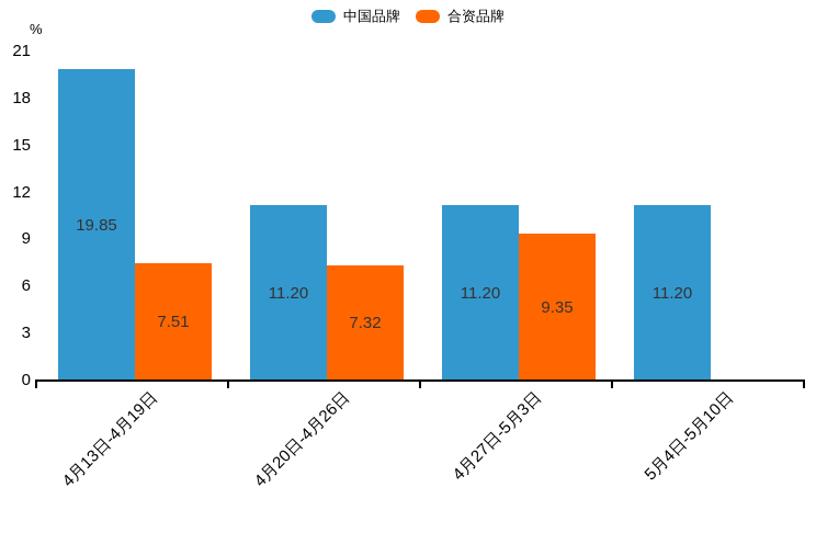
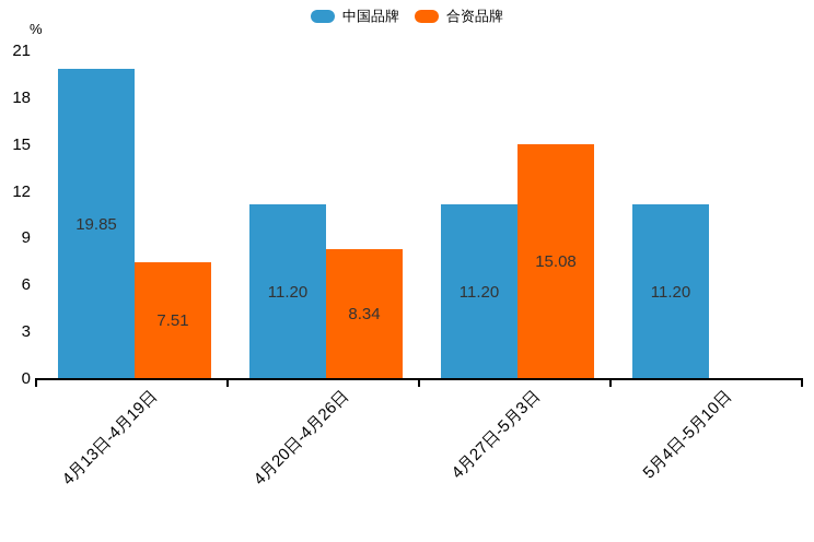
合资品牌/4月20日-4月26日: 7.32 -> 8.34
合资品牌/4月27日-5月3日: 9.35 -> 15.08
